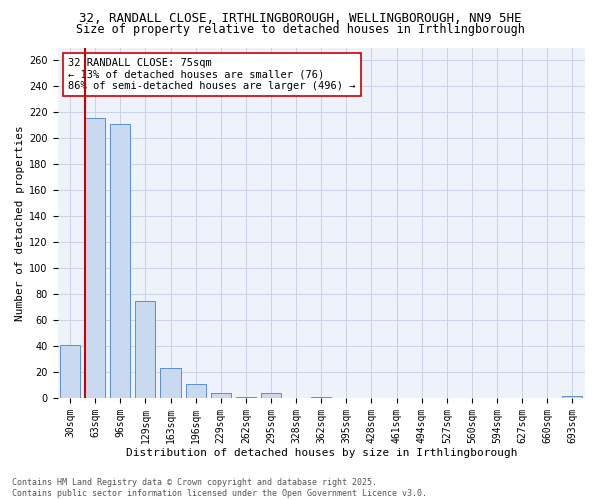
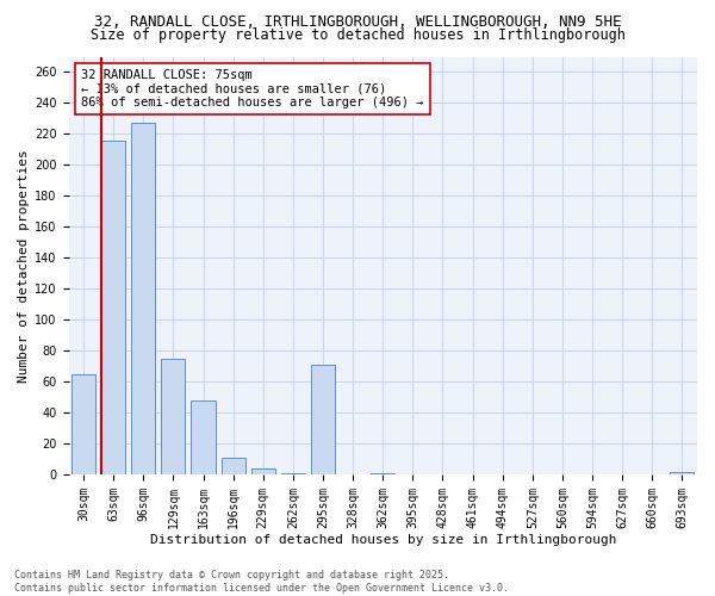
30sqm: 41 -> 65
96sqm: 211 -> 227
163sqm: 23 -> 48
295sqm: 4 -> 71
